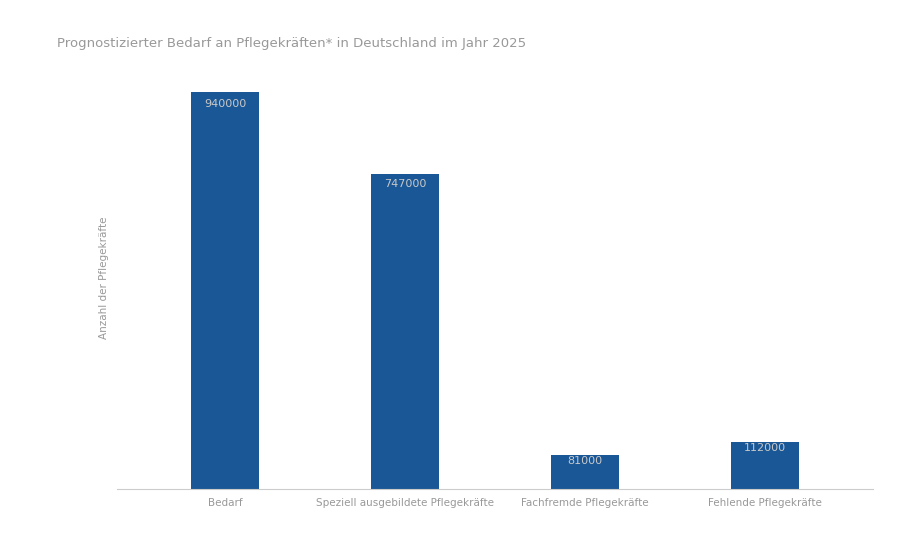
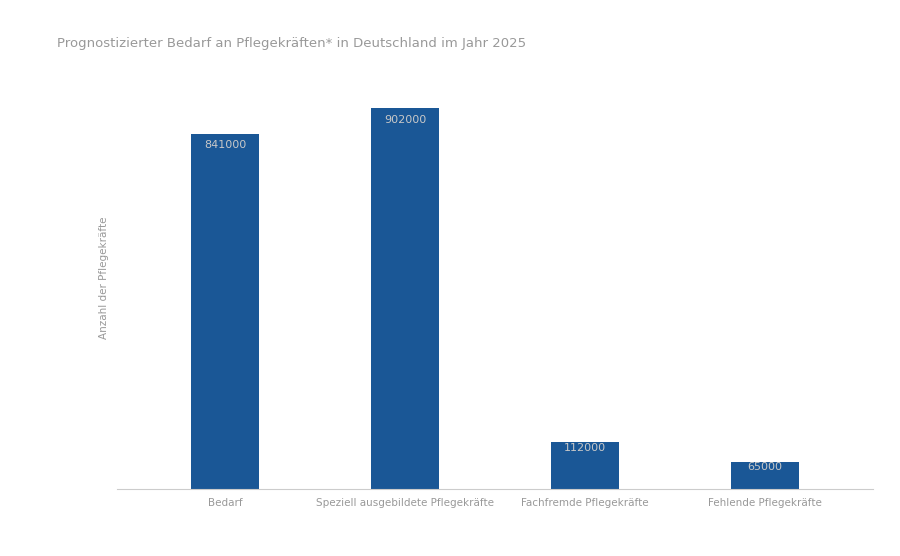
Bedarf: 940000 -> 841000
Speziell ausgebildete Pflegekräfte: 747000 -> 902000
Fachfremde Pflegekräfte: 81000 -> 112000
Fehlende Pflegekräfte: 112000 -> 65000
